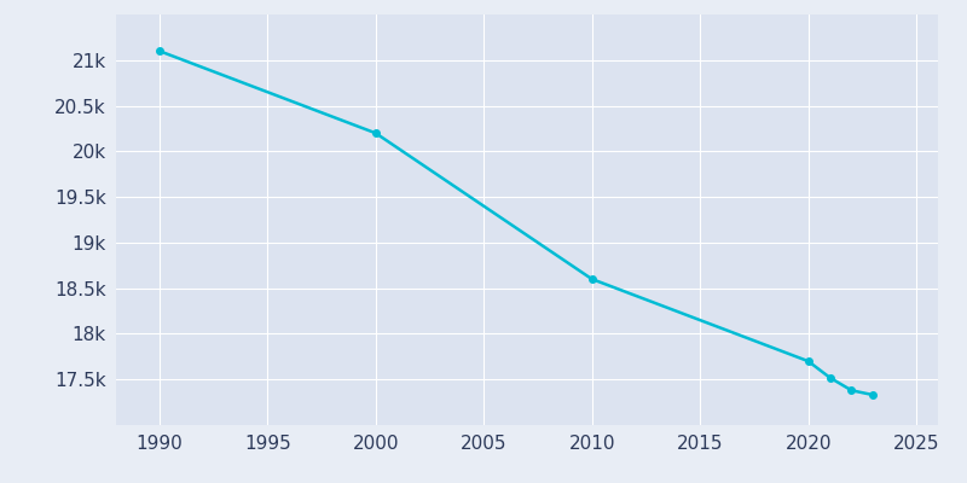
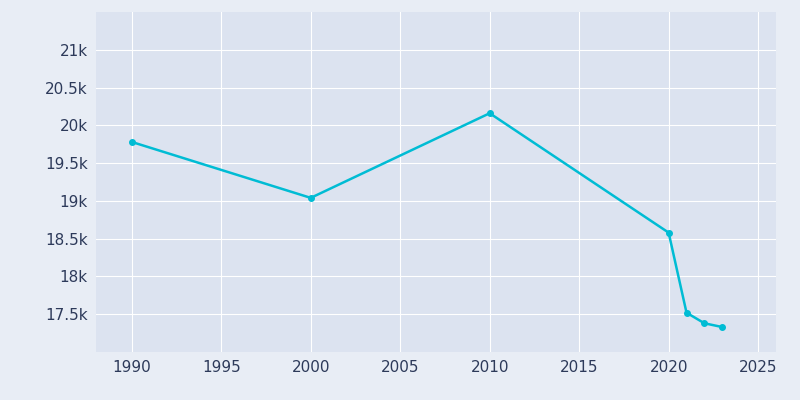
1990: 21.10k -> 19.78k
2000: 20.20k -> 19.04k
2010: 18.60k -> 20.16k
2020: 17.70k -> 18.58k
